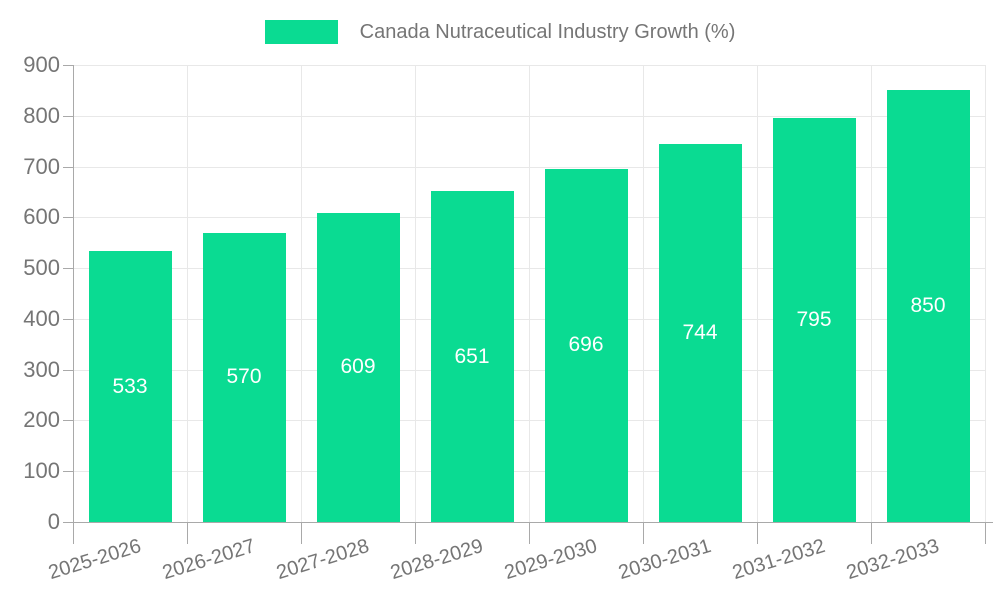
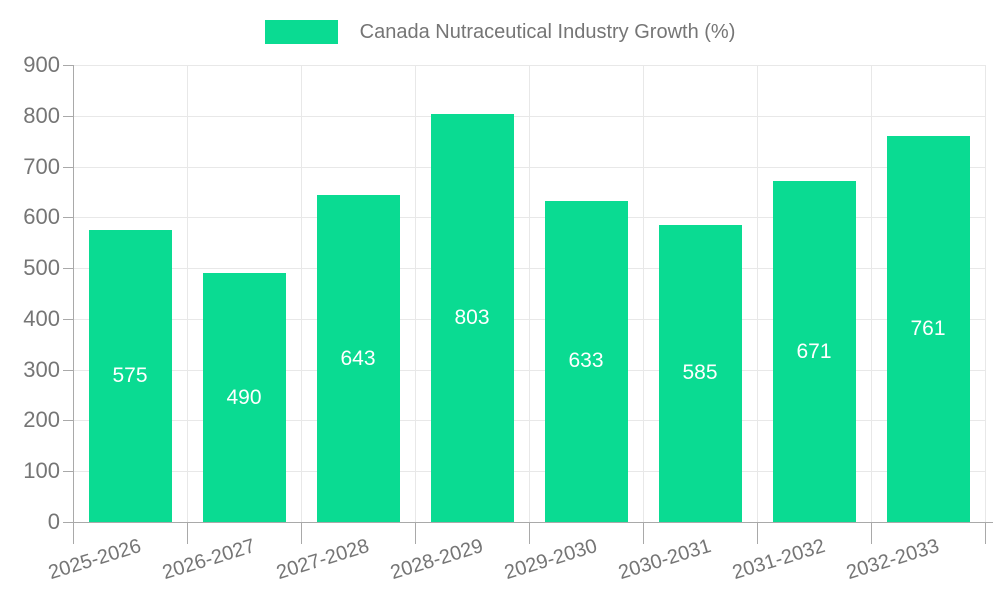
2025-2026: 533 -> 575
2026-2027: 570 -> 490
2027-2028: 609 -> 643
2028-2029: 651 -> 803
2029-2030: 696 -> 633
2030-2031: 744 -> 585
2031-2032: 795 -> 671
2032-2033: 850 -> 761
